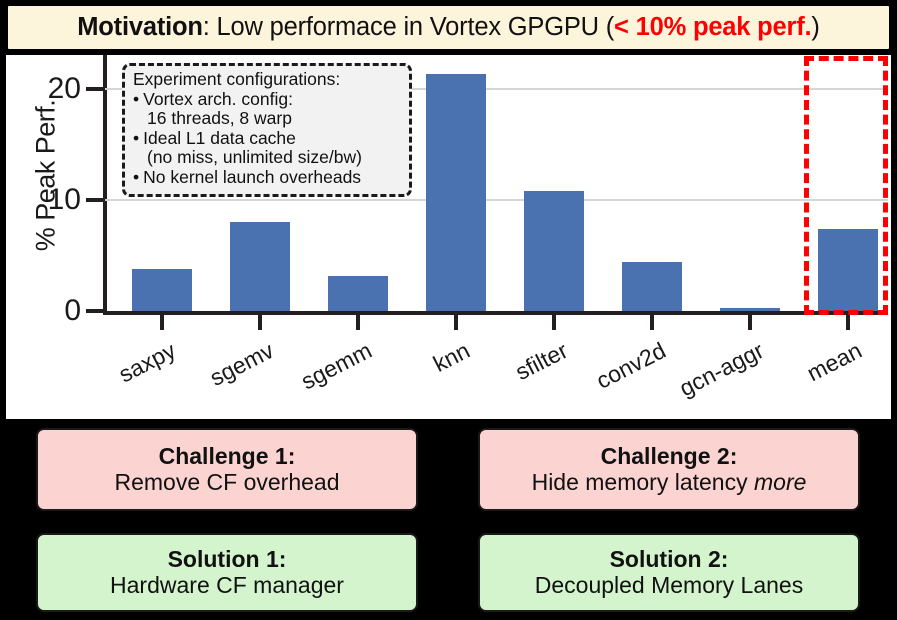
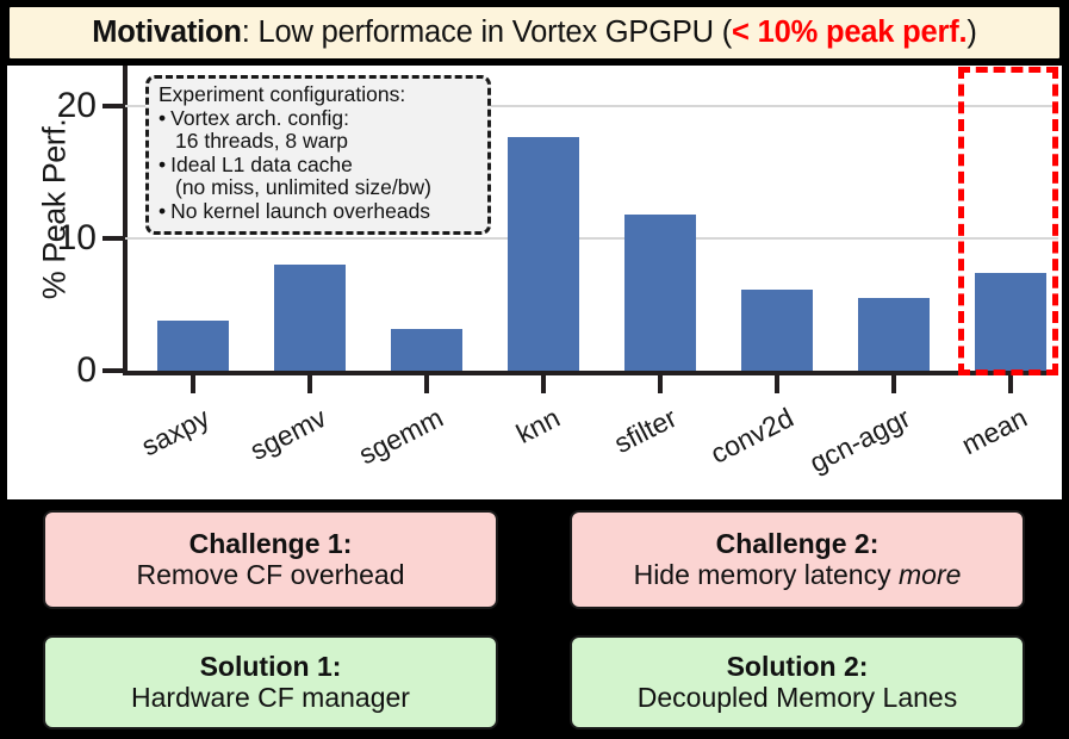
knn: 21.4 -> 17.7
sfilter: 10.8 -> 11.8
conv2d: 4.4 -> 6.1
gcn-aggr: 0.2 -> 5.5
